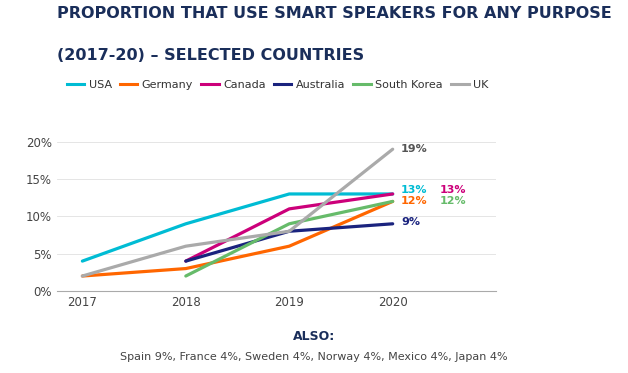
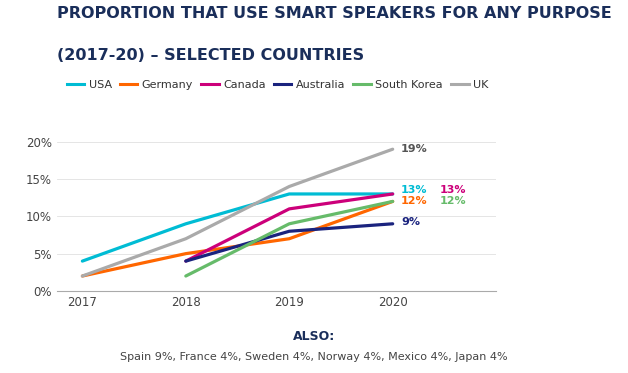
Germany/2018: 3% -> 5%
UK/2018: 6% -> 7%
Germany/2019: 6% -> 7%
UK/2019: 8% -> 14%
